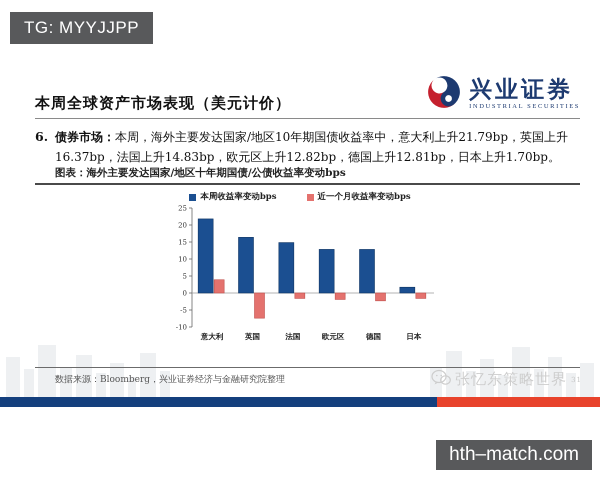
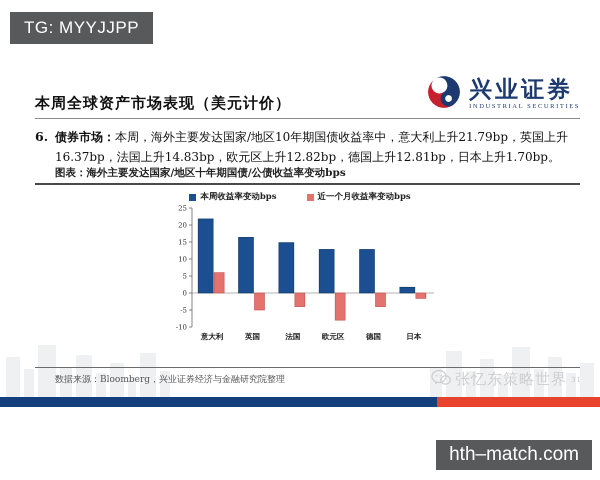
近一个月收益率变动bps/意大利: 4 -> 6
近一个月收益率变动bps/英国: -7 -> -5
近一个月收益率变动bps/法国: -2 -> -4
近一个月收益率变动bps/欧元区: -2 -> -8
近一个月收益率变动bps/德国: -2 -> -4
